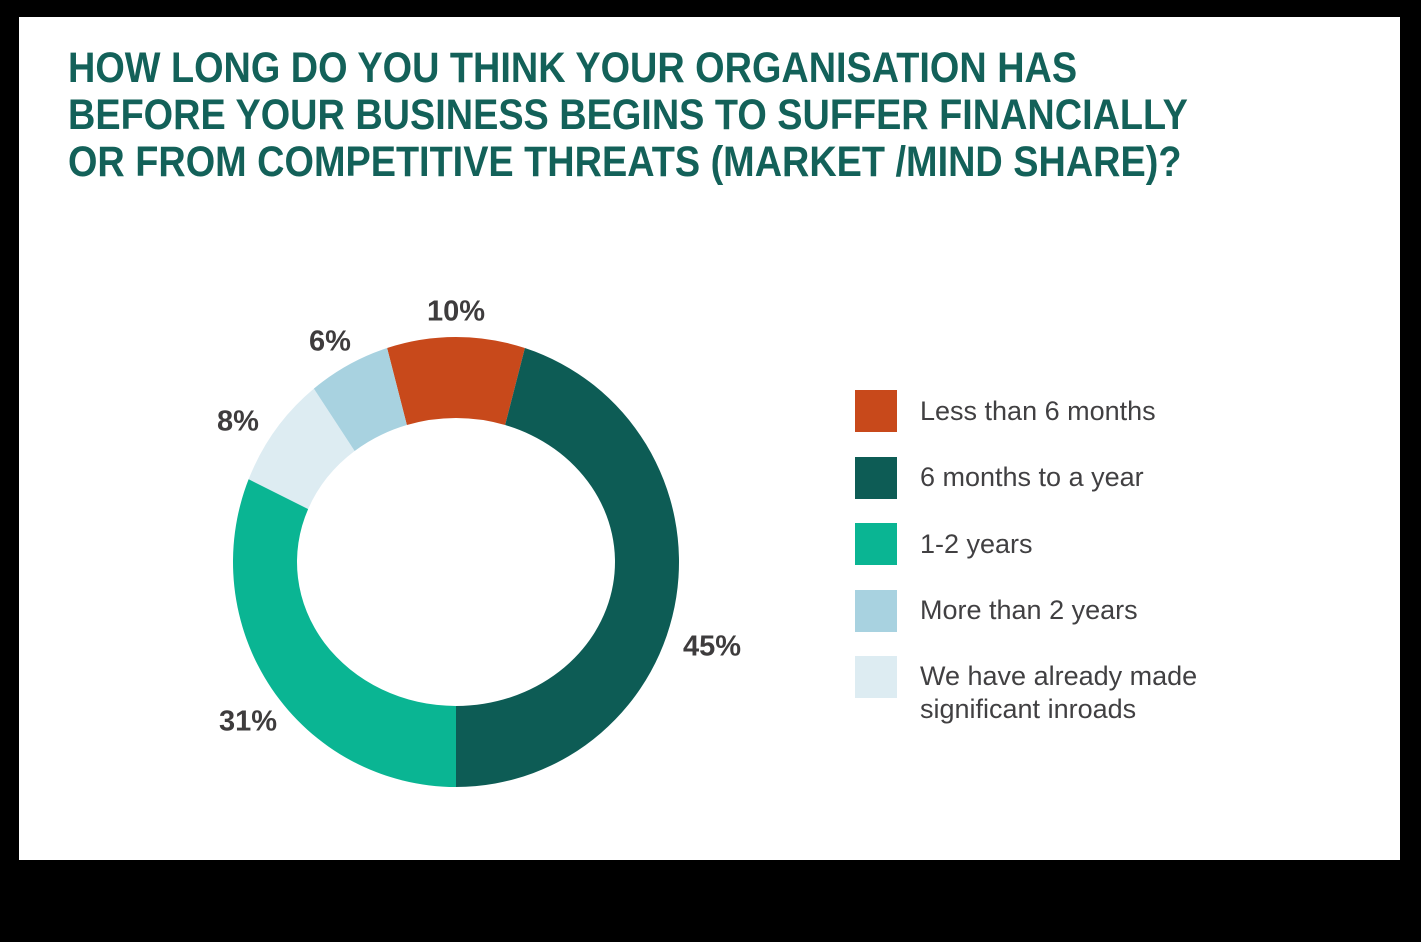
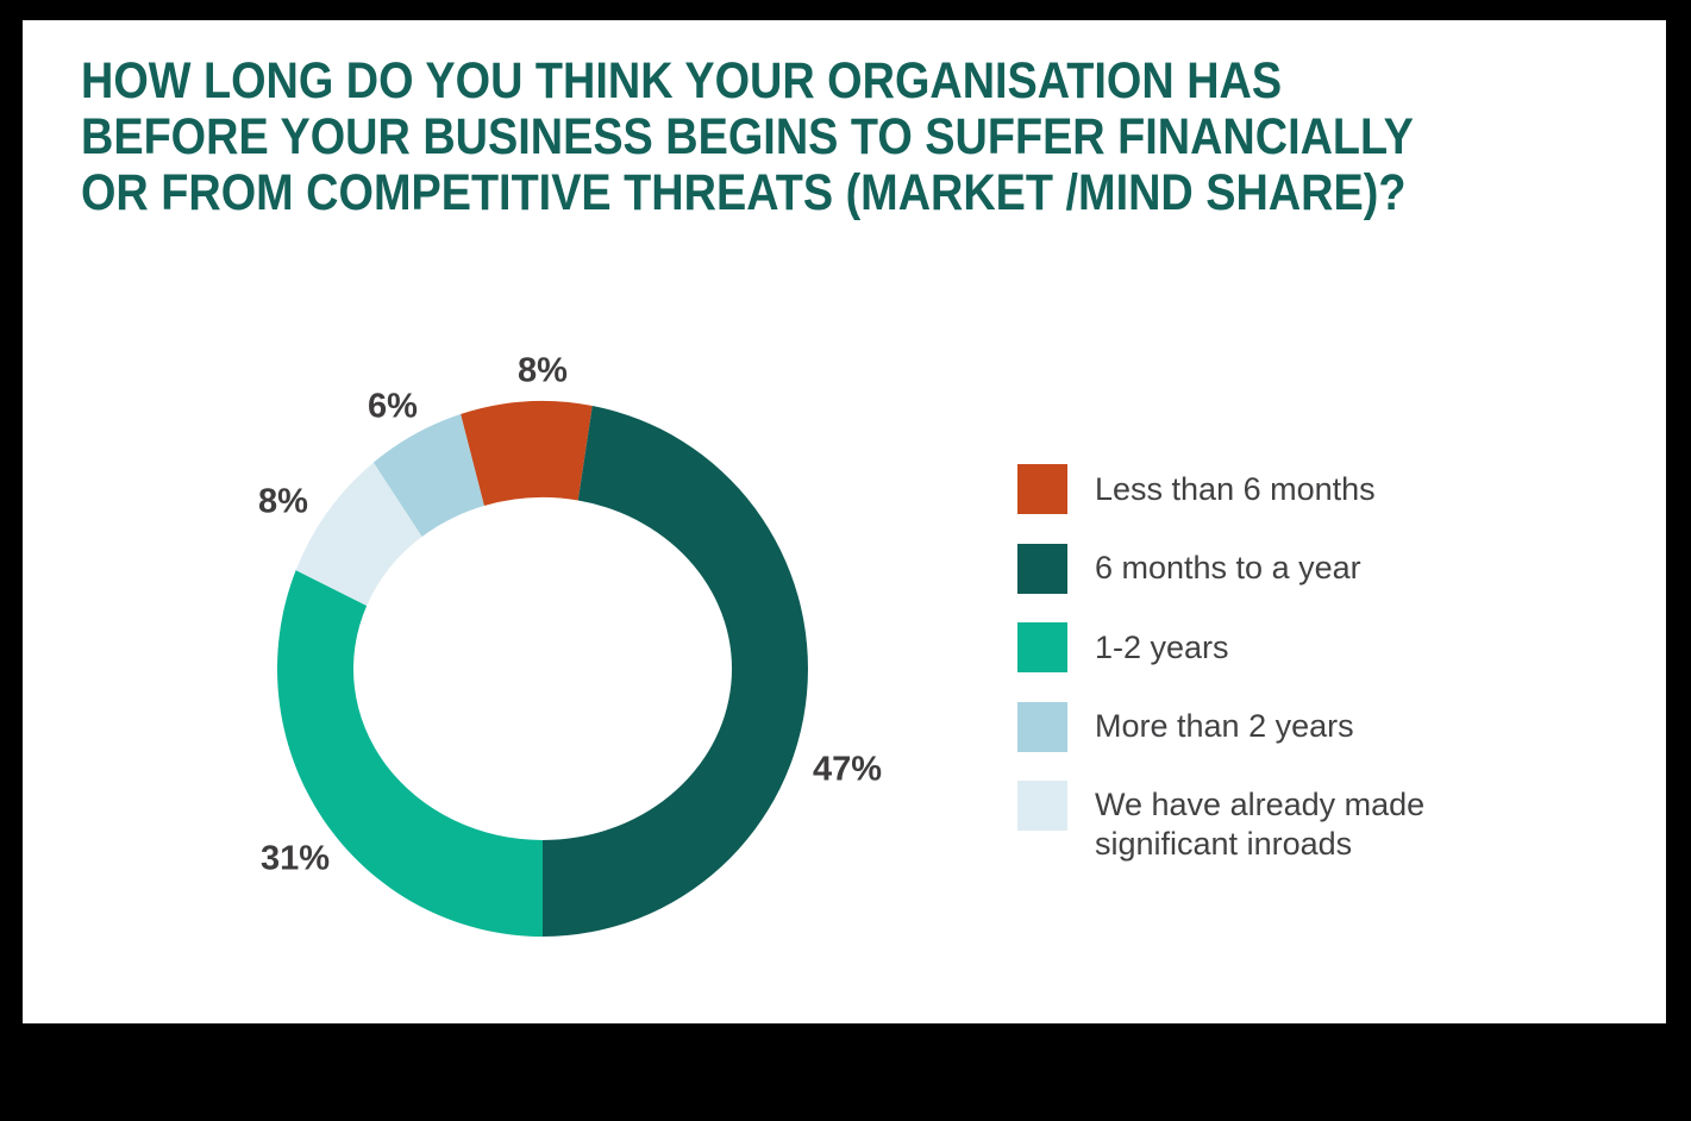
Less than 6 months: 10% -> 8%
6 months to a year: 45% -> 47%
